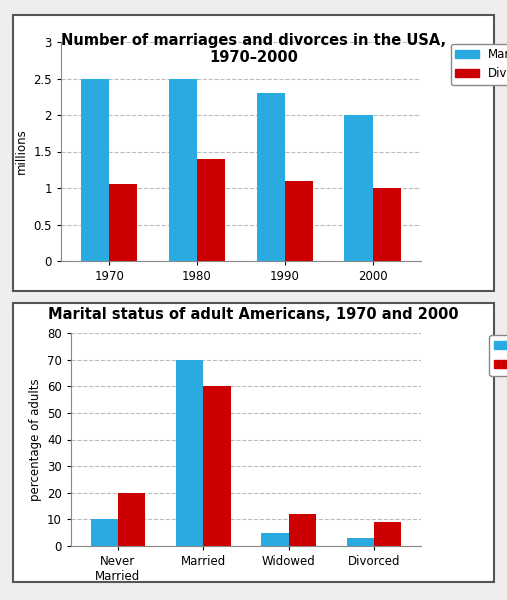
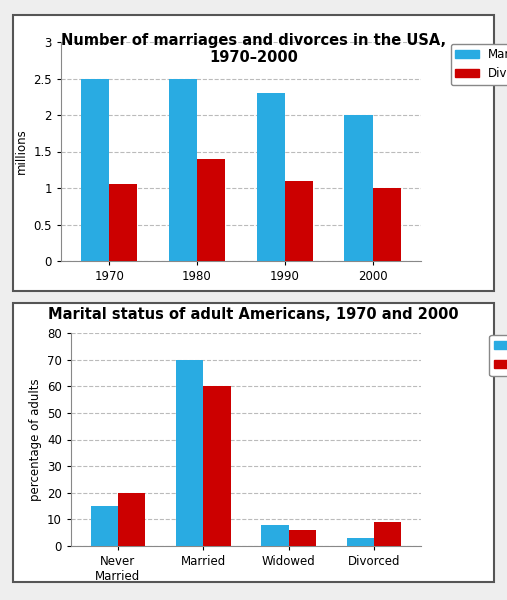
1970/Never Married: 10 -> 15
1970/Widowed: 5 -> 8
2000/Widowed: 12 -> 6
